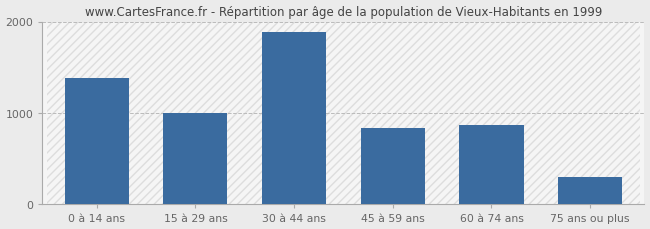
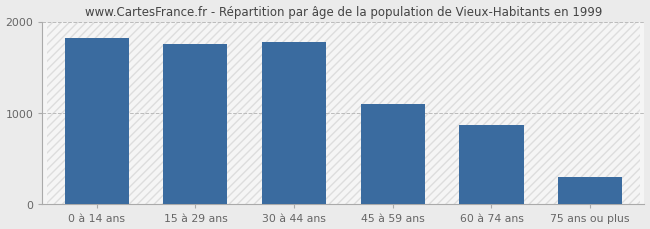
0 à 14 ans: 1380 -> 1820
15 à 29 ans: 1000 -> 1750
30 à 44 ans: 1880 -> 1780
45 à 59 ans: 840 -> 1100
